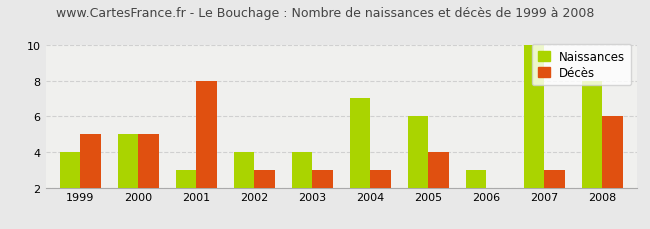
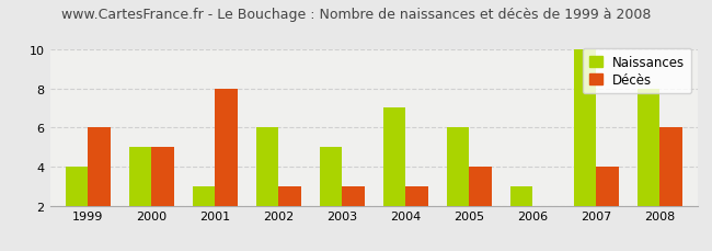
Décès/1999: 5 -> 6
Naissances/2002: 4 -> 6
Naissances/2003: 4 -> 5
Décès/2007: 3 -> 4
